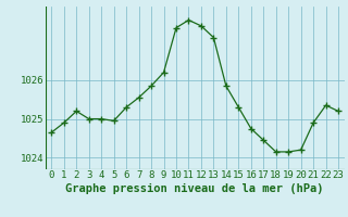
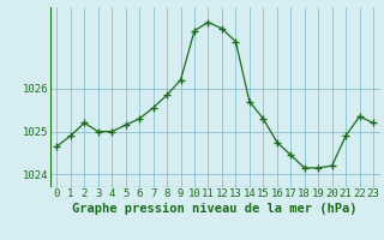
5: 1024.95 -> 1025.15
14: 1025.85 -> 1025.70
